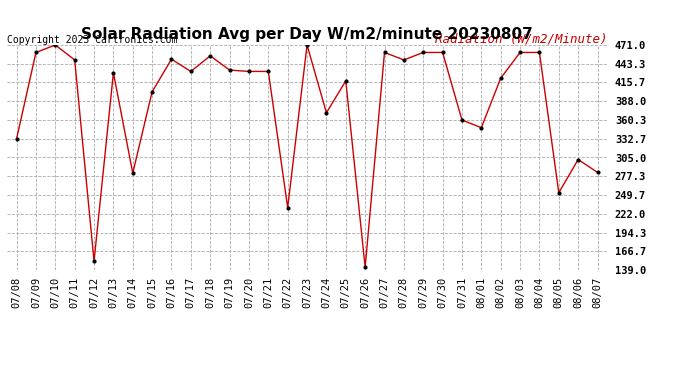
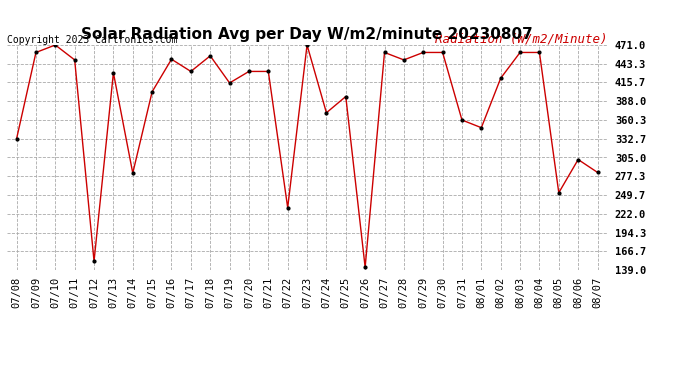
07/19: 434 -> 415
07/25: 418 -> 395
